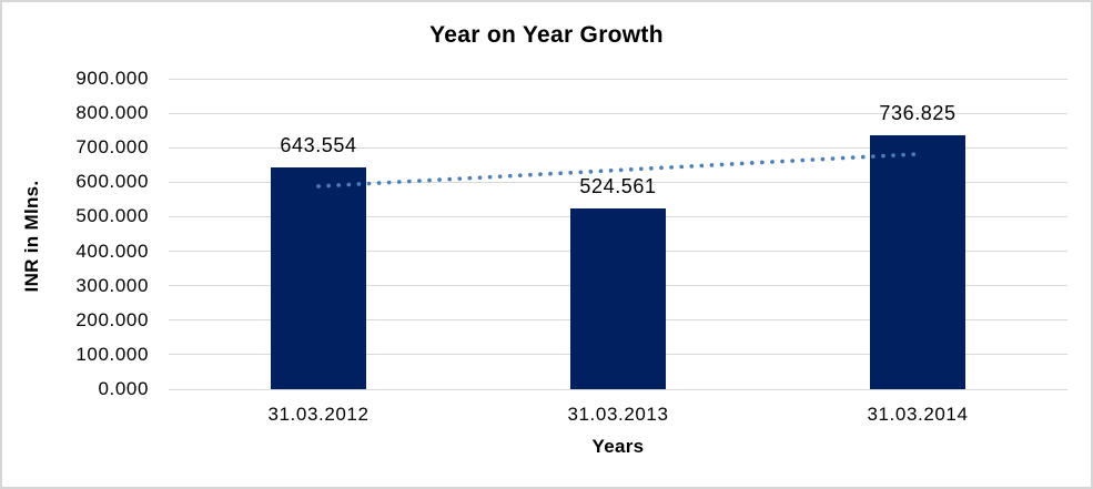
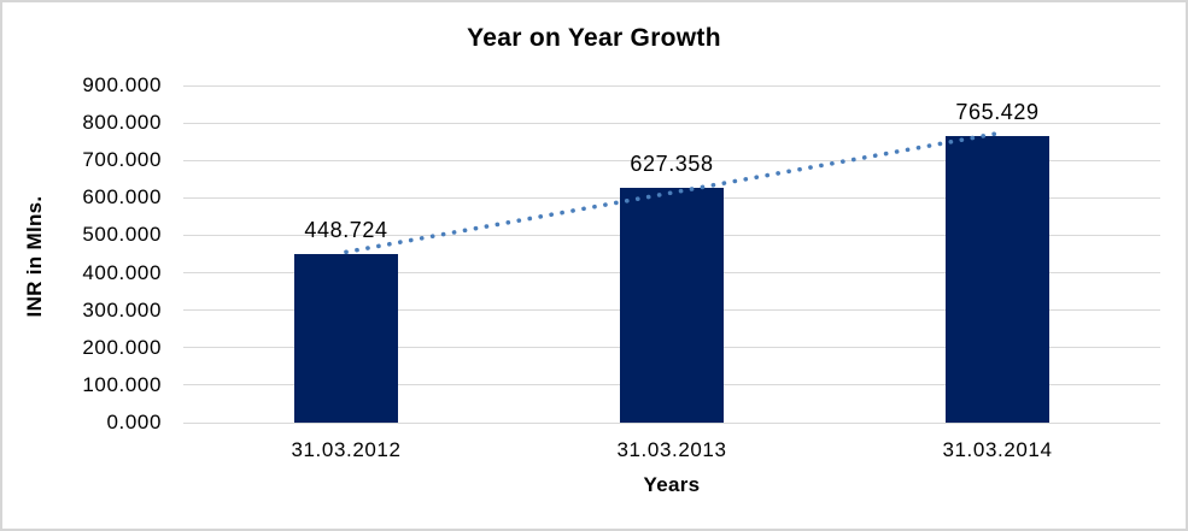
31.03.2012: 643.554 -> 448.724
31.03.2013: 524.561 -> 627.358
31.03.2014: 736.825 -> 765.429
